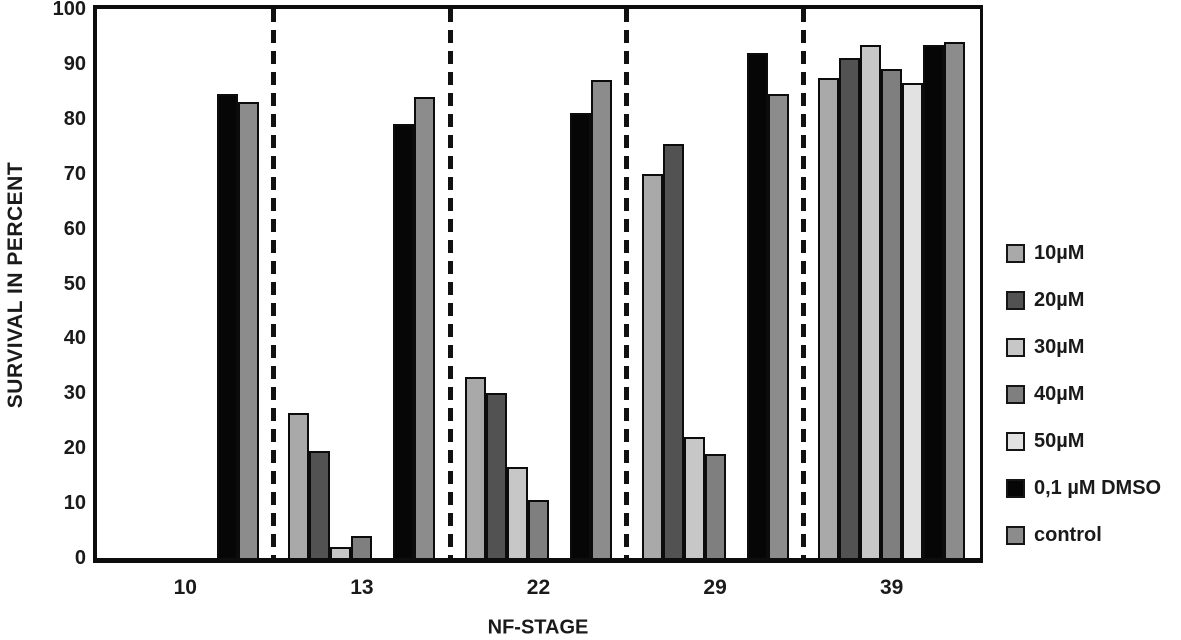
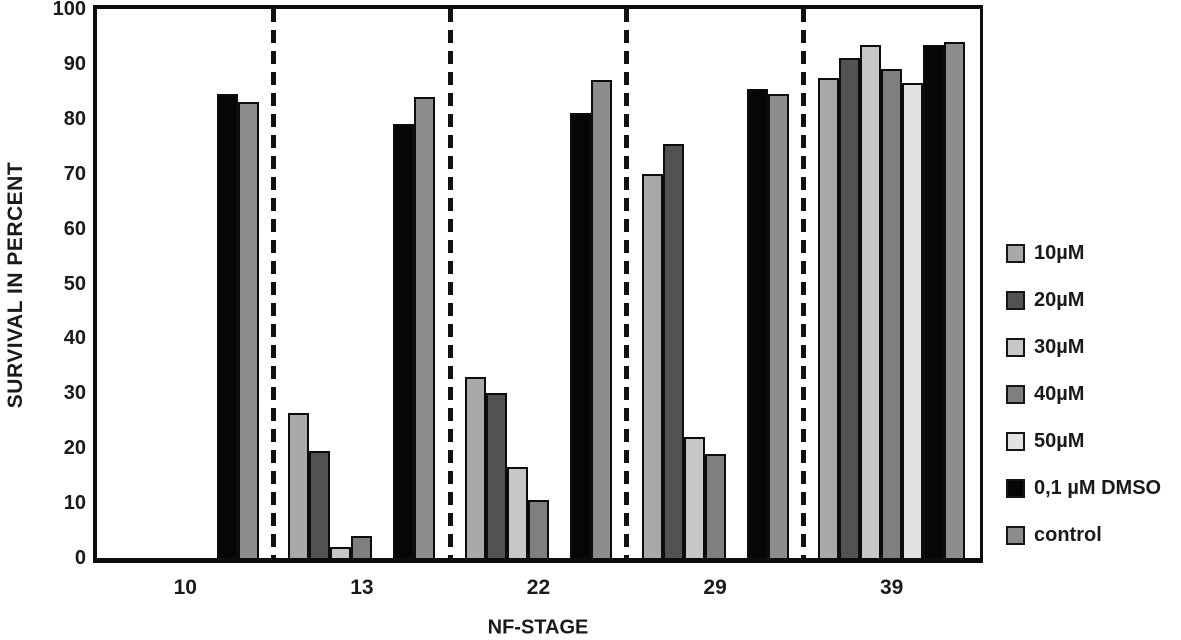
0,1 µM DMSO/29: 92 -> 86
